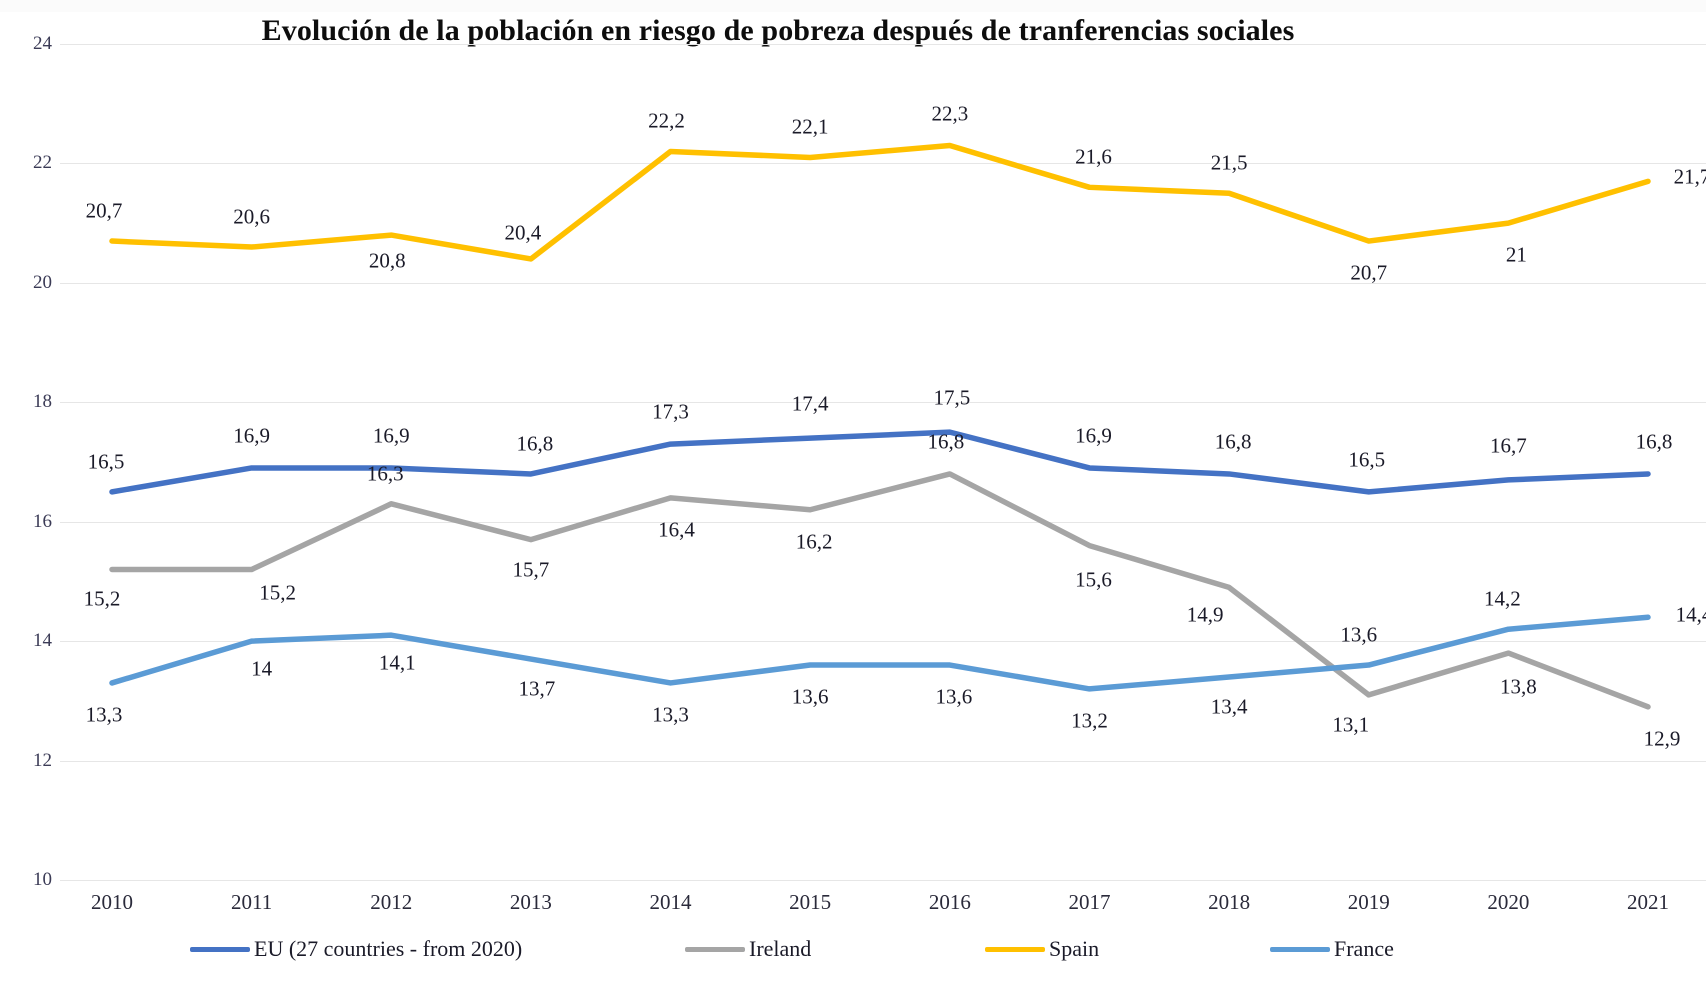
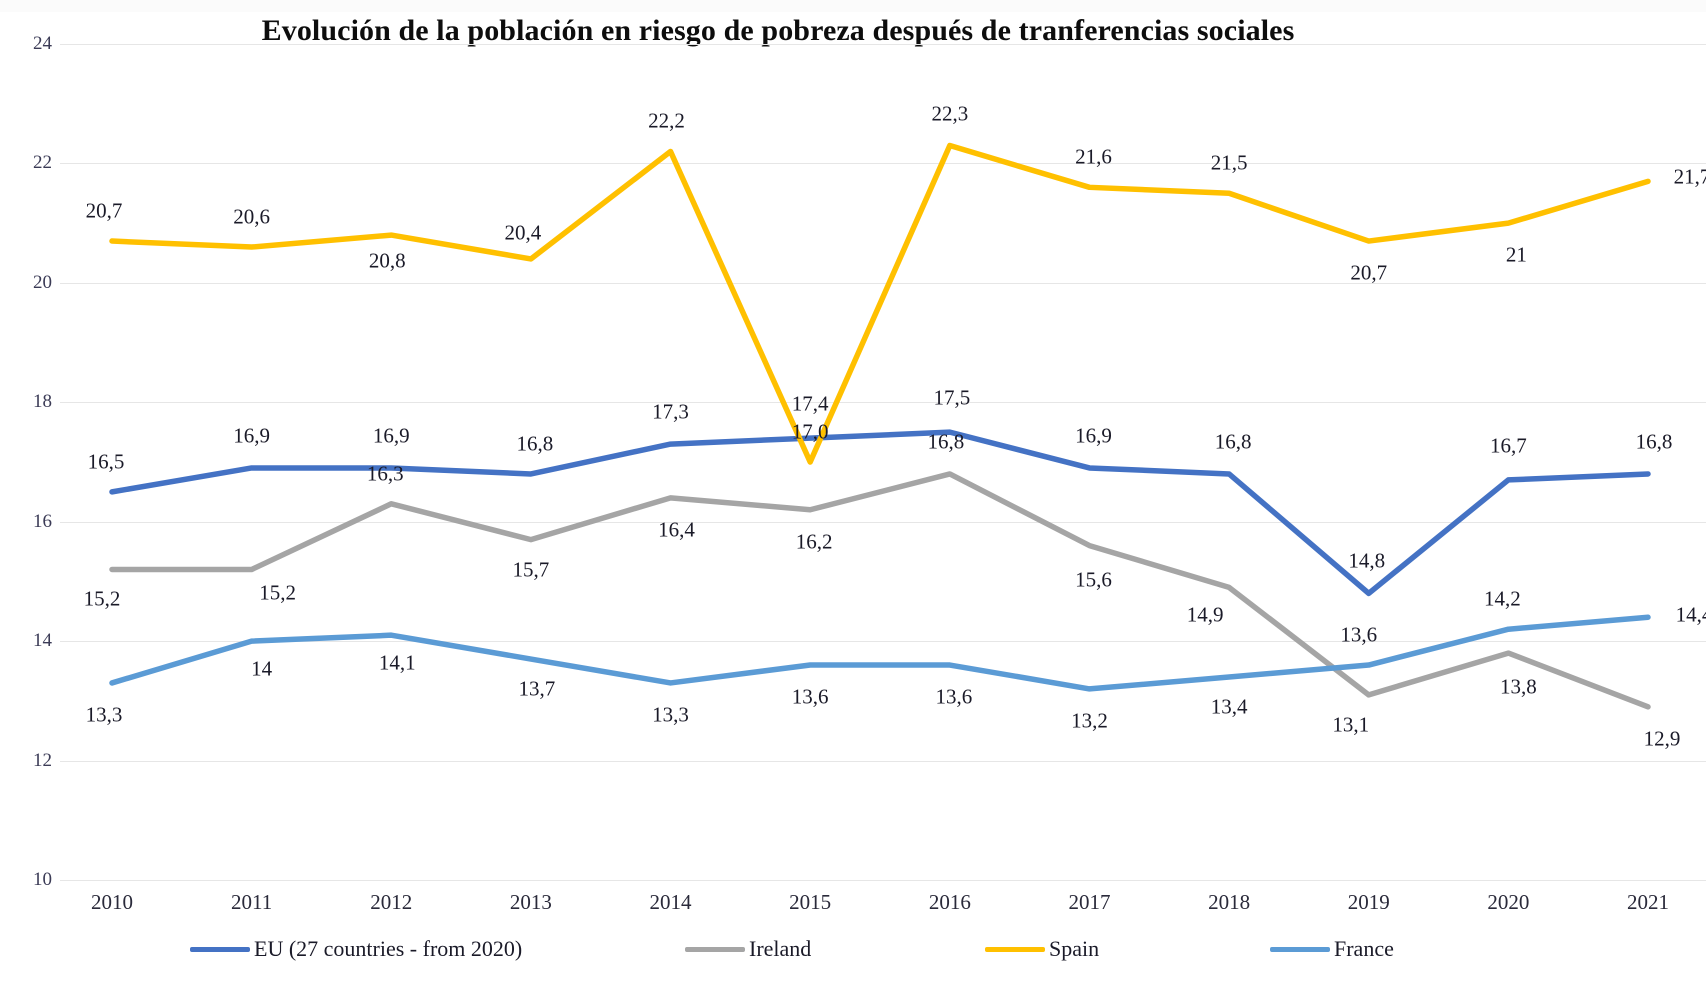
Spain/2015: 22,1 -> 17,0
EU (27 countries - from 2020)/2019: 16,5 -> 14,8
